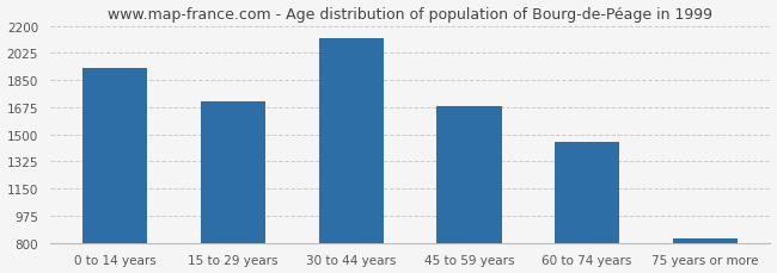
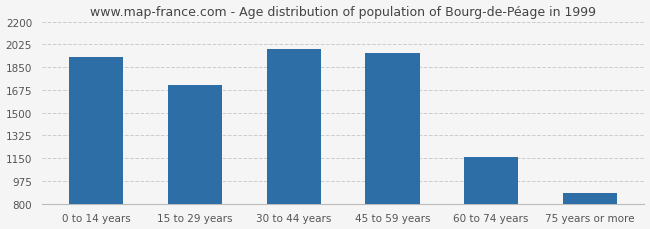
30 to 44 years: 2120 -> 1990
45 to 59 years: 1680 -> 1960
60 to 74 years: 1450 -> 1160
75 years or more: 830 -> 880
